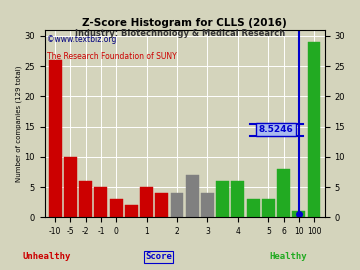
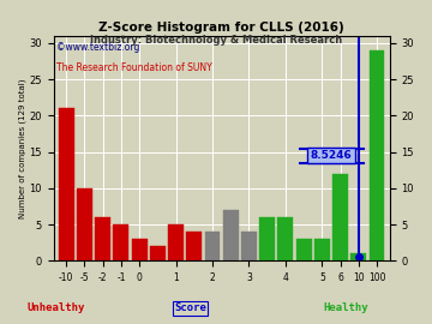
-10: 26 -> 21
6: 8 -> 12
